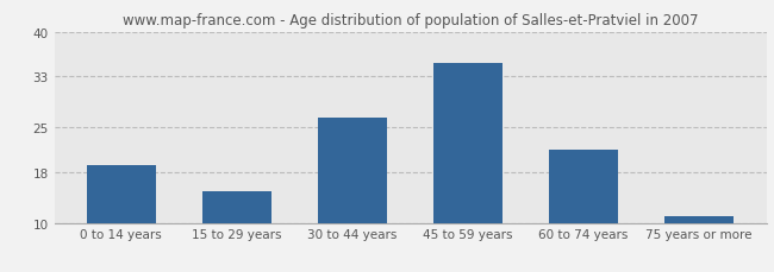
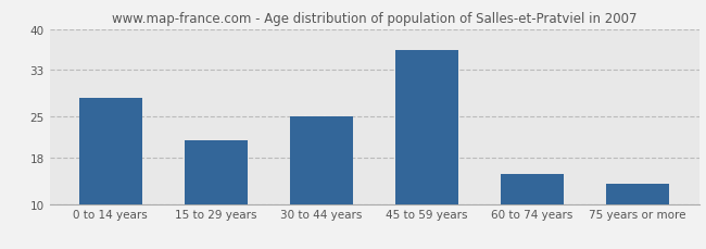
0 to 14 years: 19.0 -> 28.2
15 to 29 years: 15.0 -> 21.0
30 to 44 years: 26.5 -> 25.0
45 to 59 years: 35.0 -> 36.4
60 to 74 years: 21.5 -> 15.2
75 years or more: 11.0 -> 13.4
